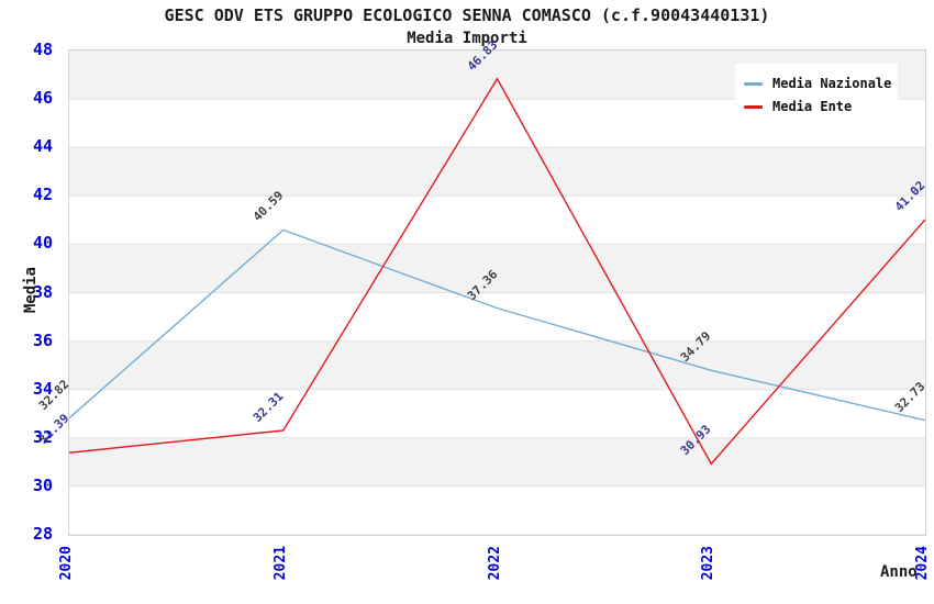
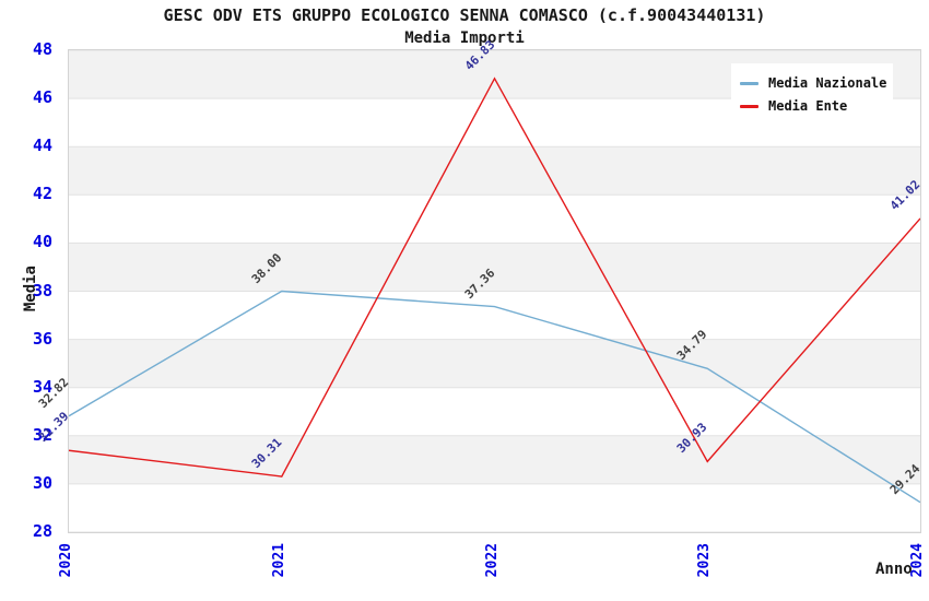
Media Nazionale/2021: 40.59 -> 38.00
Media Ente/2021: 32.31 -> 30.31
Media Nazionale/2024: 32.73 -> 29.24
